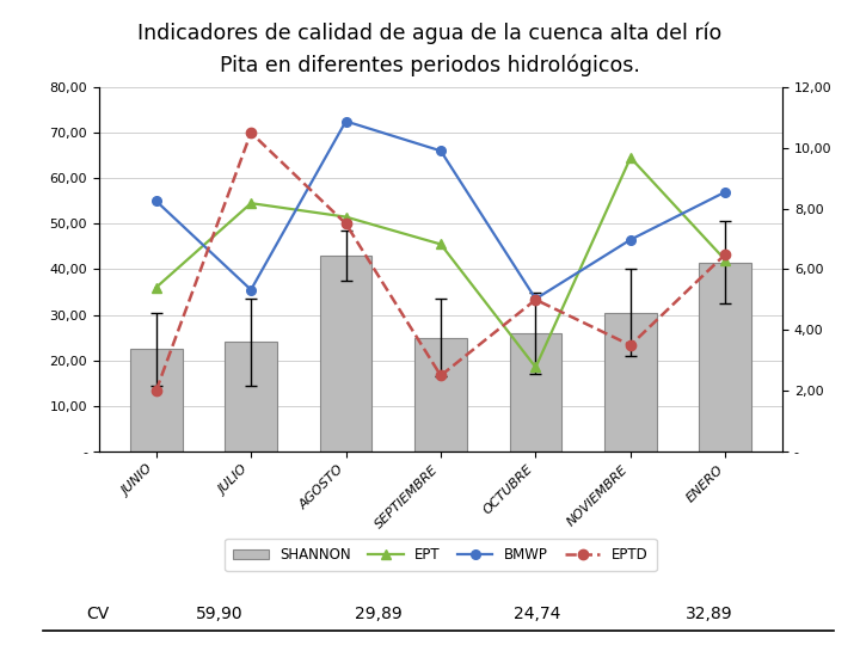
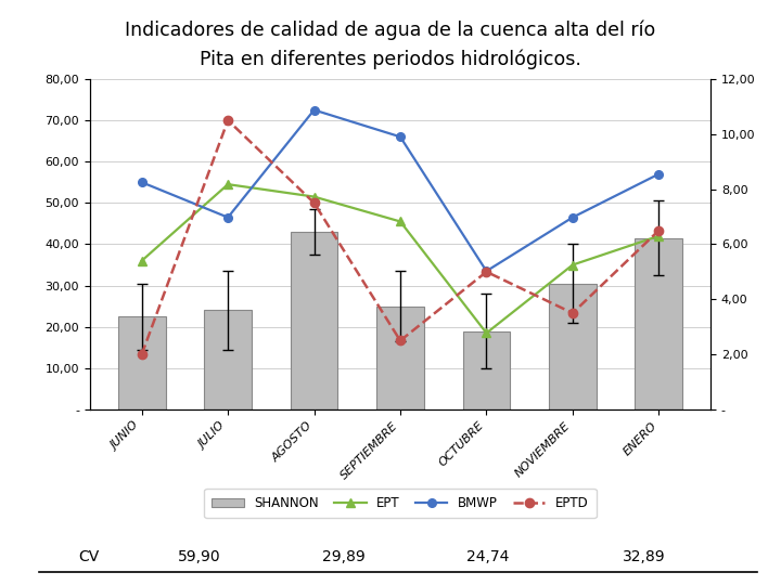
BMWP/JULIO: 35,5 -> 46,5
SHANNON/OCTUBRE: 26,0 -> 19,0
EPT/NOVIEMBRE: 64,5 -> 35,0
